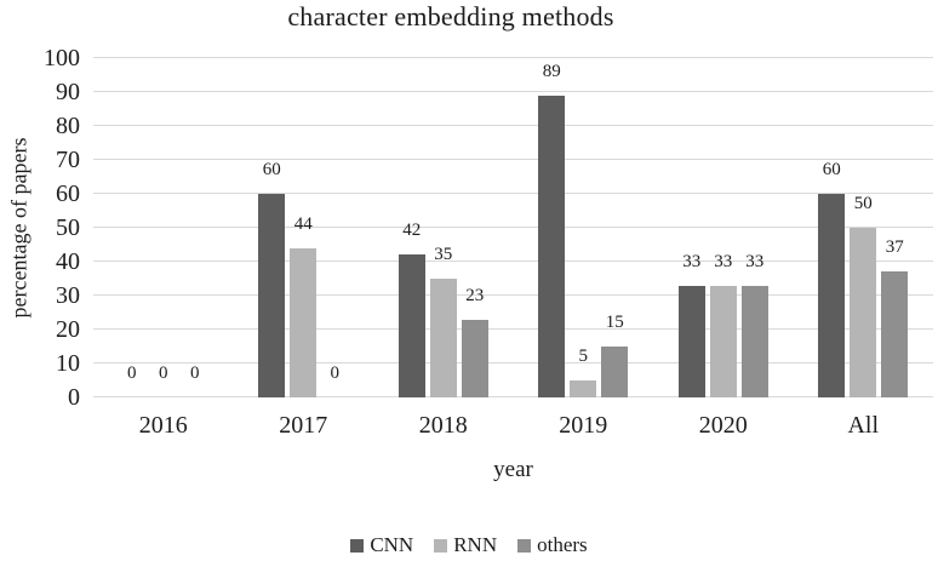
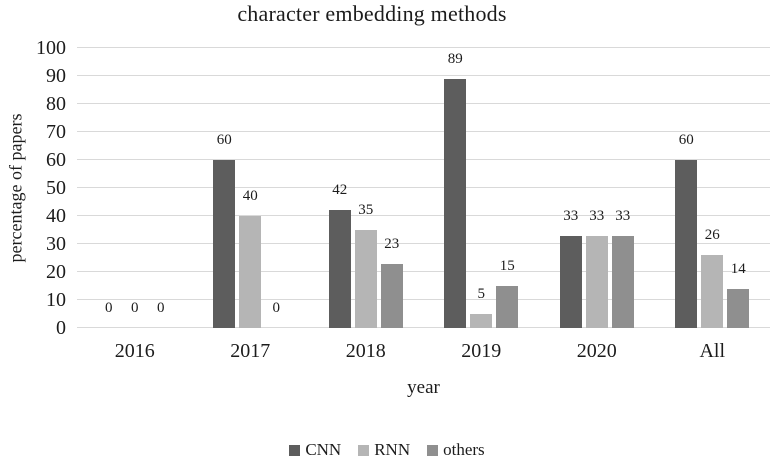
RNN/2017: 44 -> 40
RNN/All: 50 -> 26
others/All: 37 -> 14
